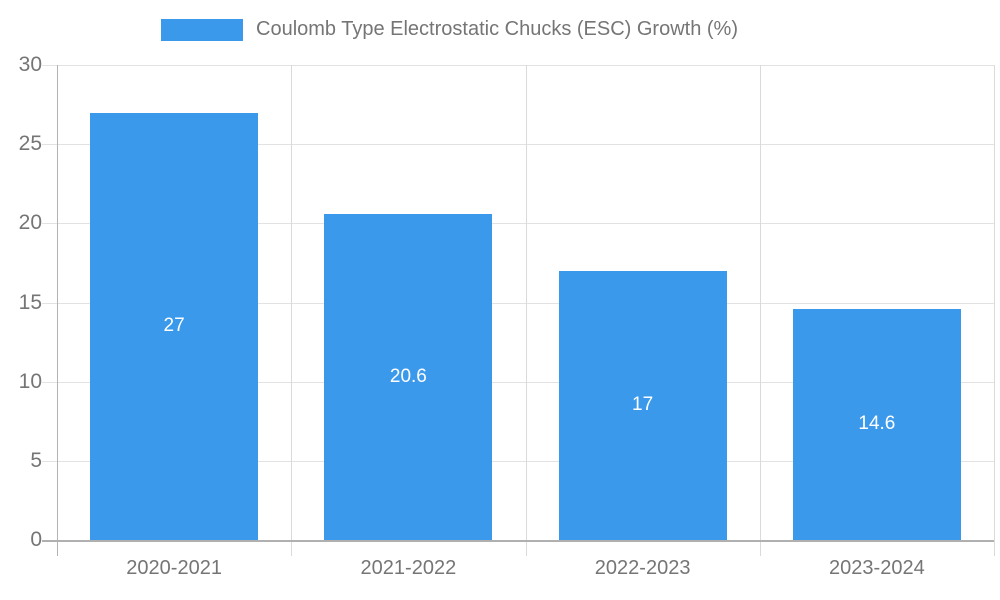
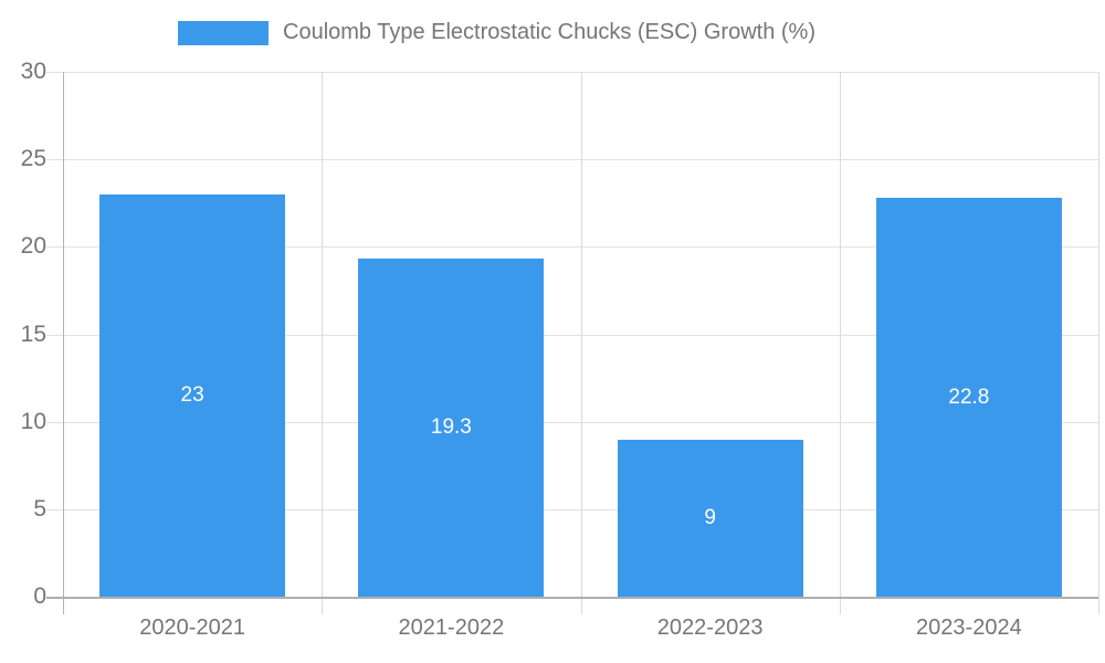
2020-2021: 27 -> 23
2021-2022: 20.6 -> 19.3
2022-2023: 17 -> 9
2023-2024: 14.6 -> 22.8
